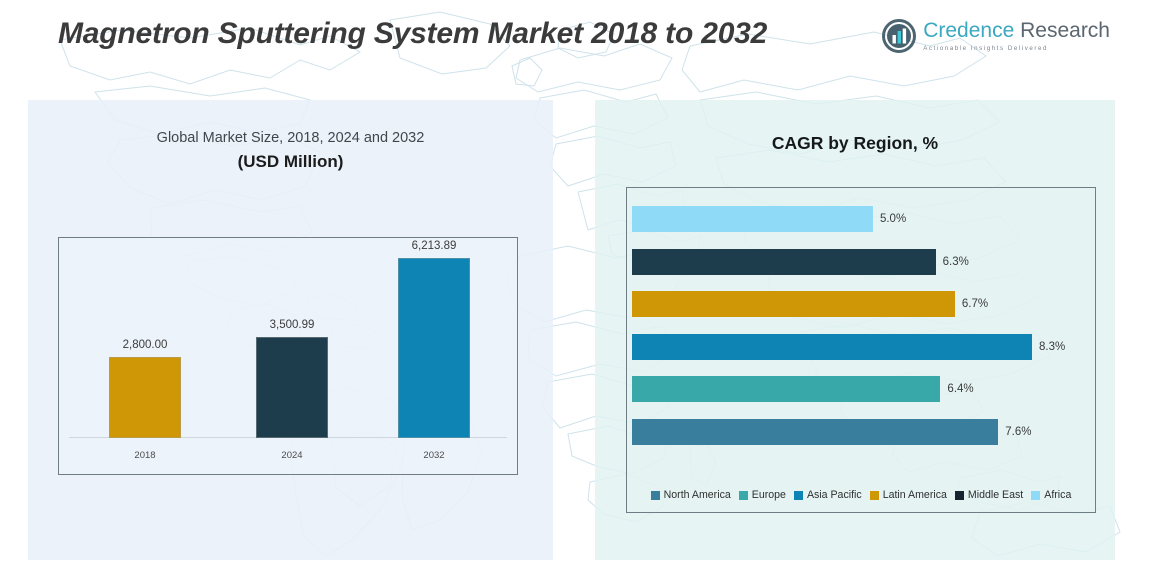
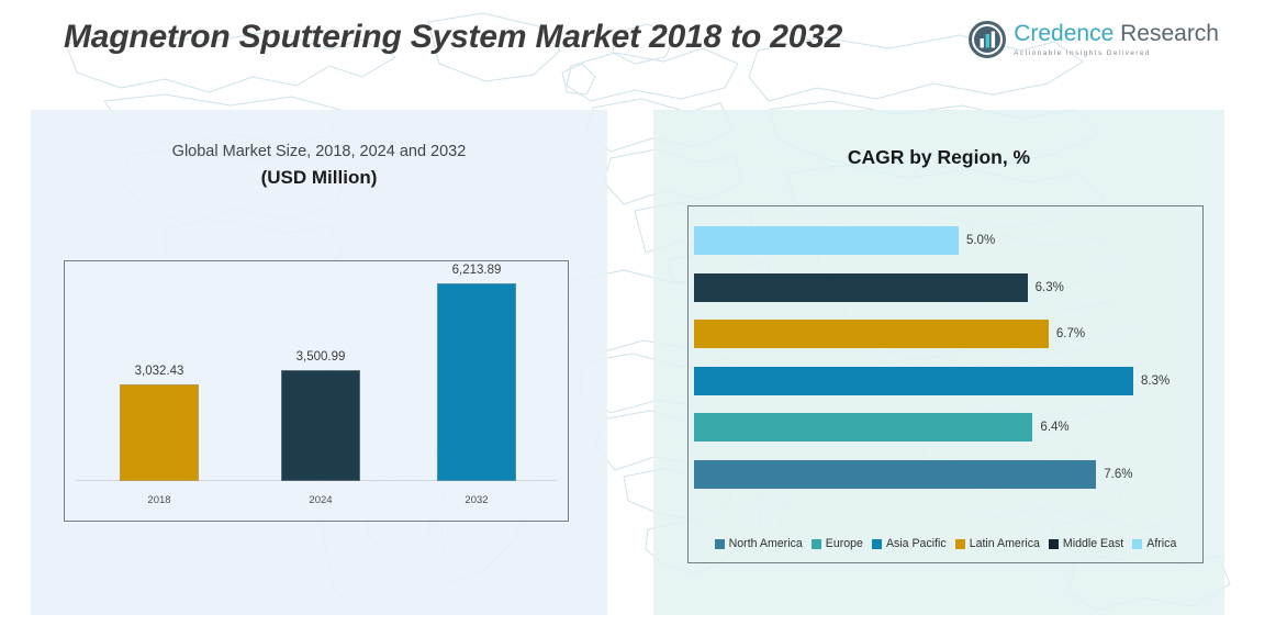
Global Market Size, 2018, 2024 and 2032/2018: 2,800.00 -> 3,032.43
